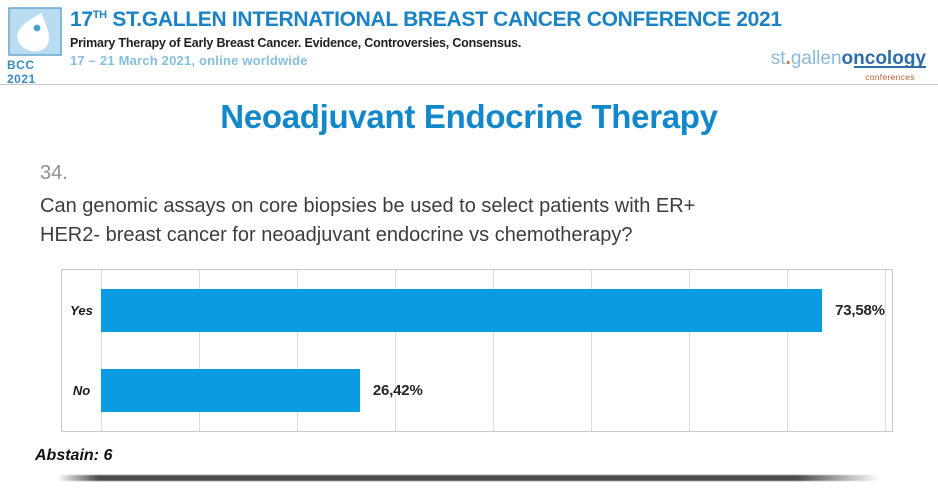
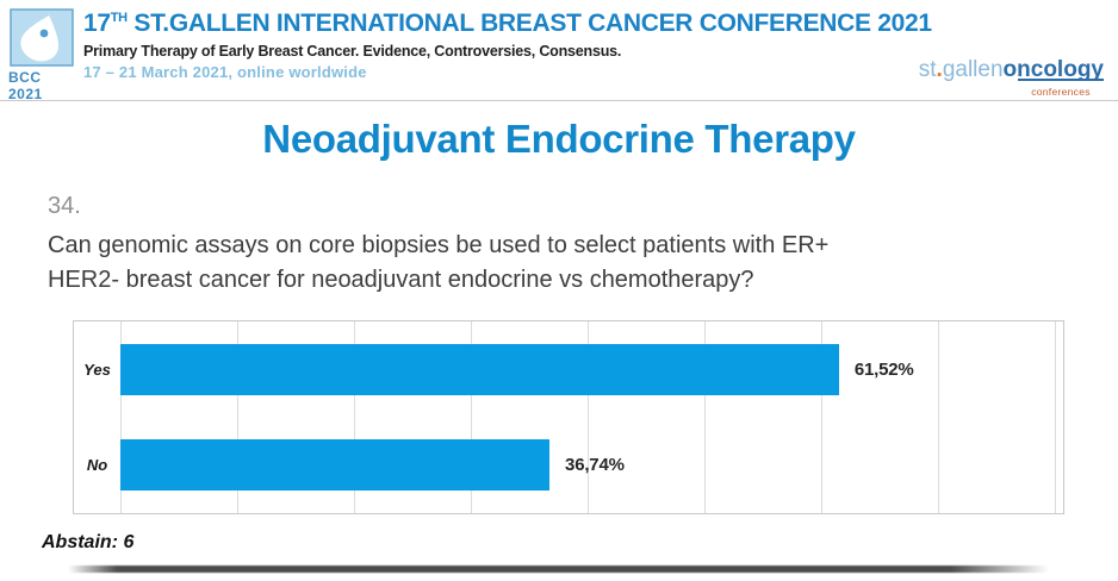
Yes: 73,58% -> 61,52%
No: 26,42% -> 36,74%
